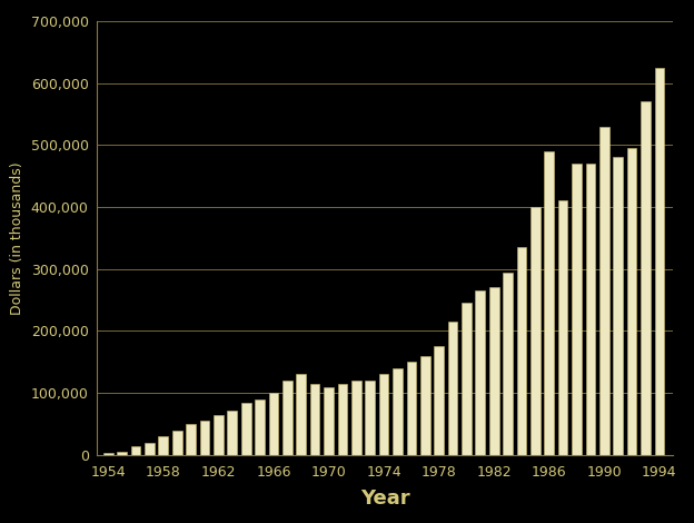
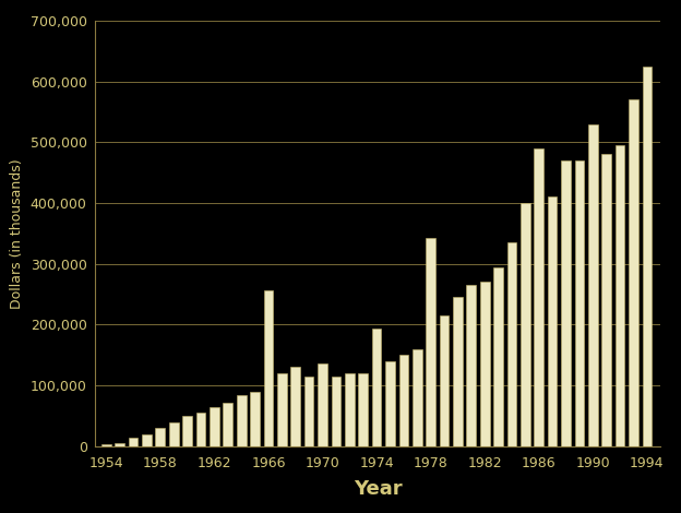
1966: 100,000 -> 256,000
1970: 110,000 -> 136,000
1974: 130,000 -> 194,000
1978: 175,000 -> 342,000
